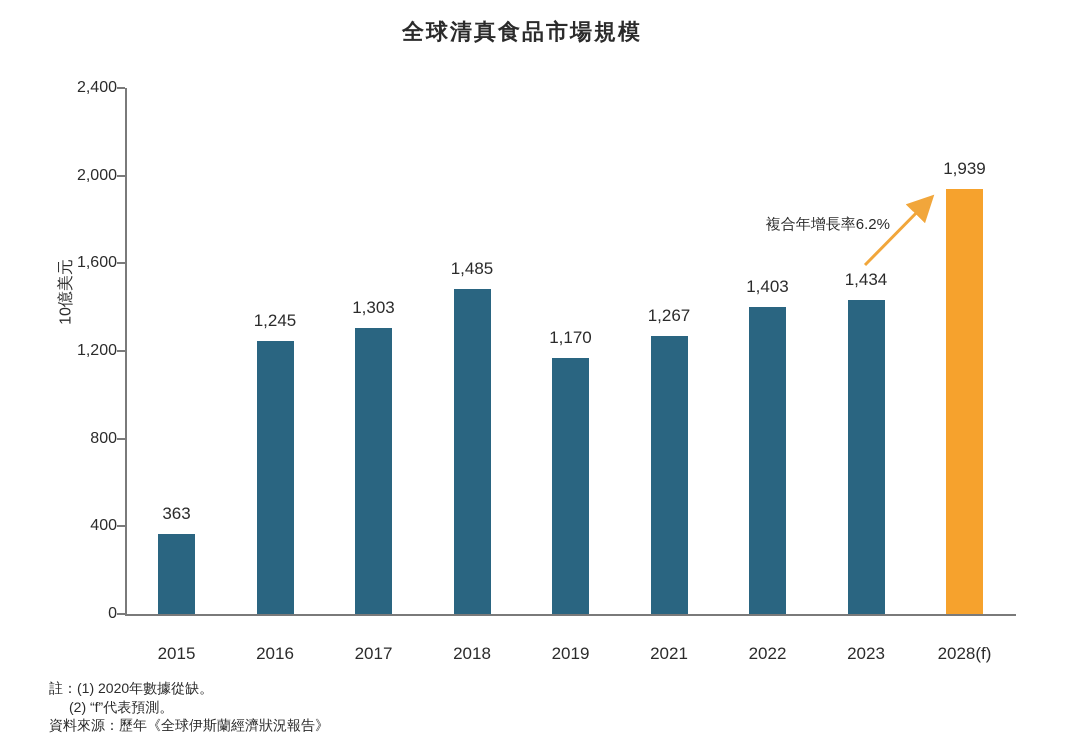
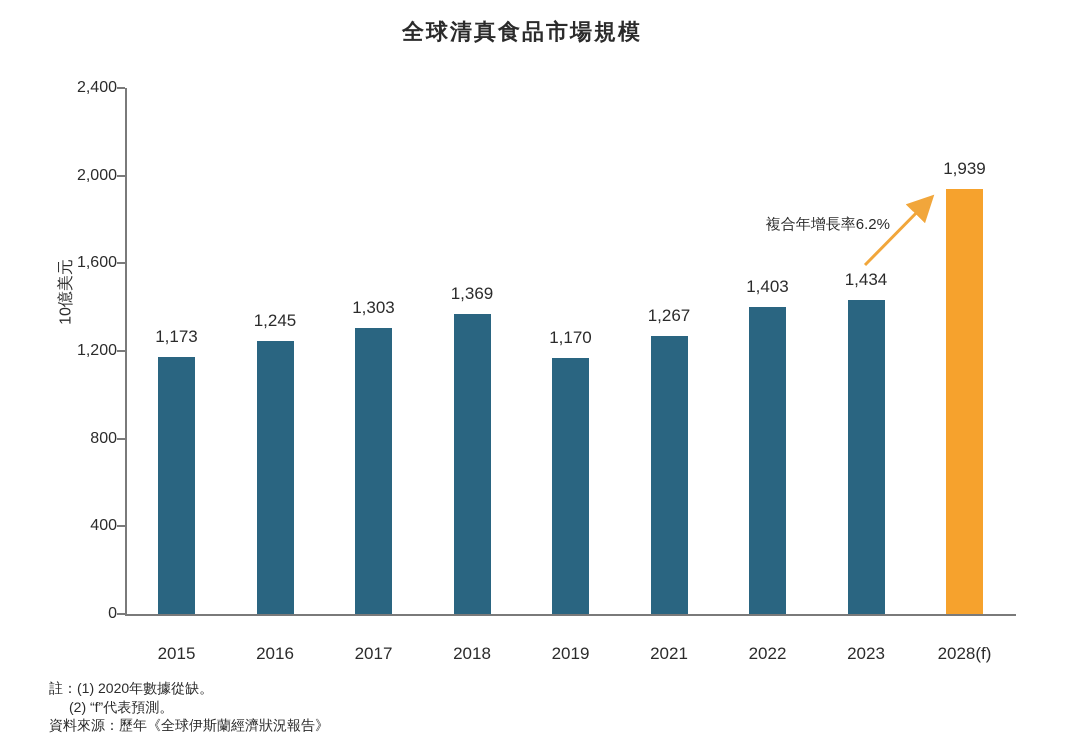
2015: 363 -> 1,173
2018: 1,485 -> 1,369
